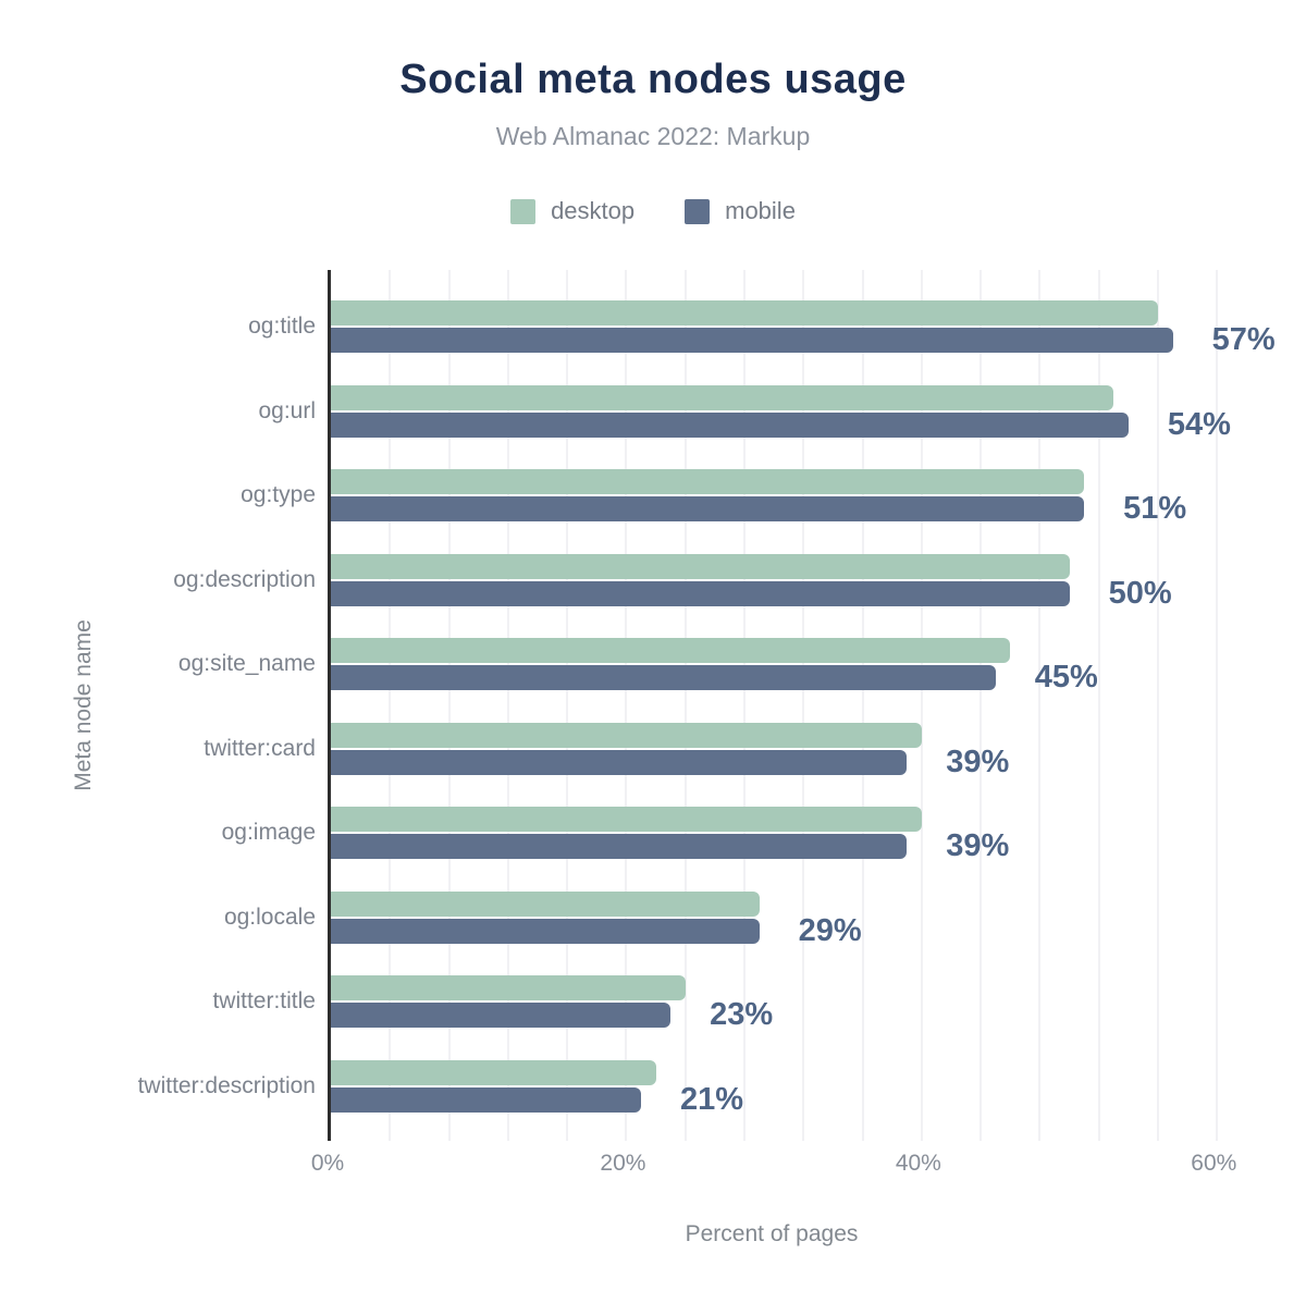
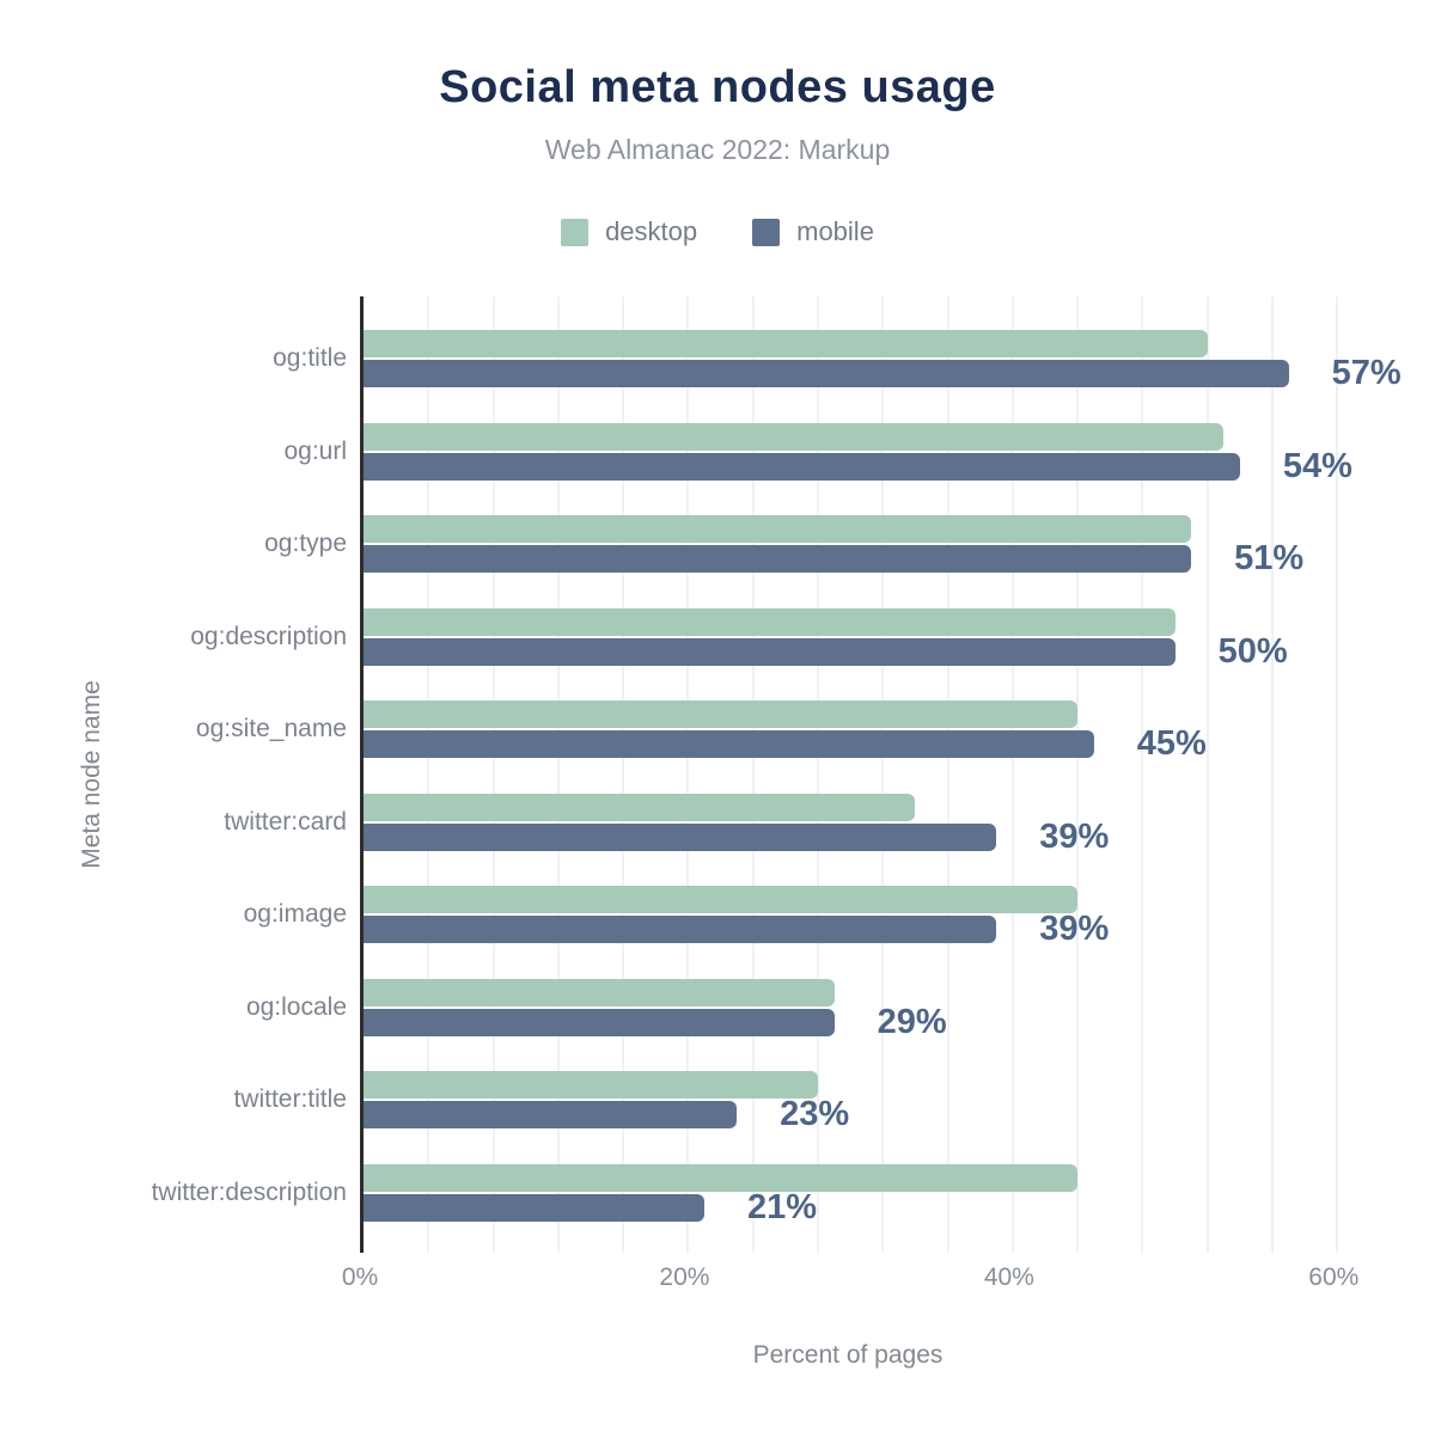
desktop/og:title: 56% -> 52%
desktop/og:site_name: 46% -> 44%
desktop/twitter:card: 40% -> 34%
desktop/og:image: 40% -> 44%
desktop/twitter:title: 24% -> 28%
desktop/twitter:description: 22% -> 44%
